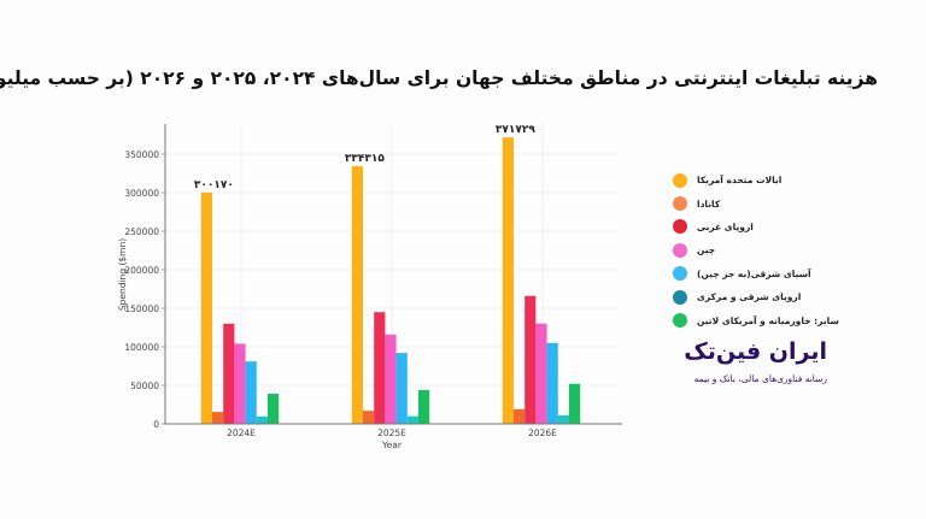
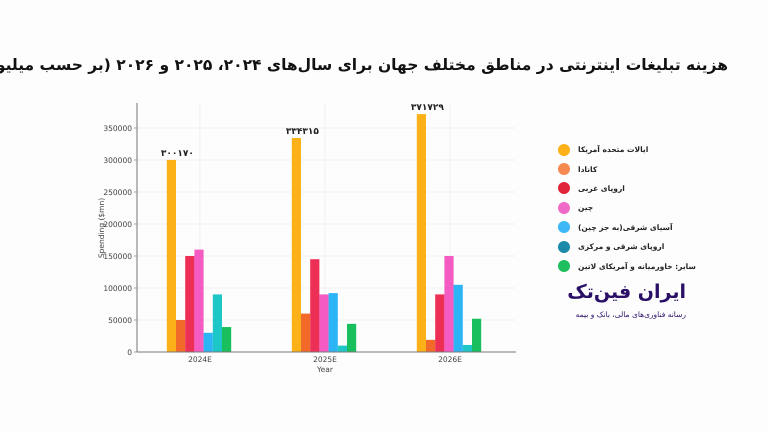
کانادا/2024E: 20000 -> 50000
اروپای غربی/2024E: 130000 -> 150000
چین/2024E: 100000 -> 160000
آسیای شرقی(به جز چین)/2024E: 80000 -> 30000
اروپای شرقی و مرکزی/2024E: 10000 -> 90000
کانادا/2025E: 20000 -> 60000
چین/2025E: 120000 -> 90000
اروپای غربی/2026E: 170000 -> 90000
چین/2026E: 130000 -> 150000
